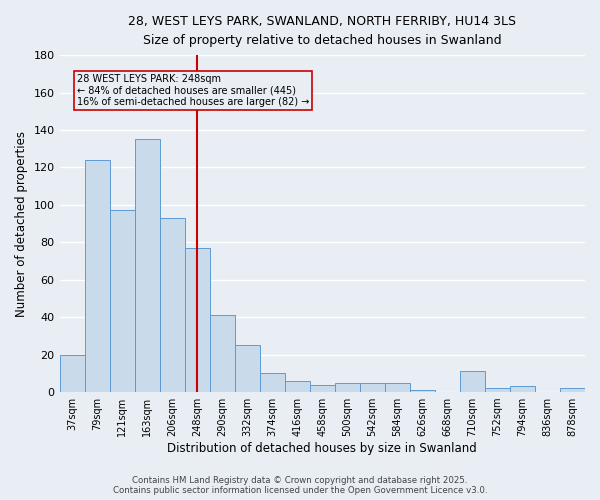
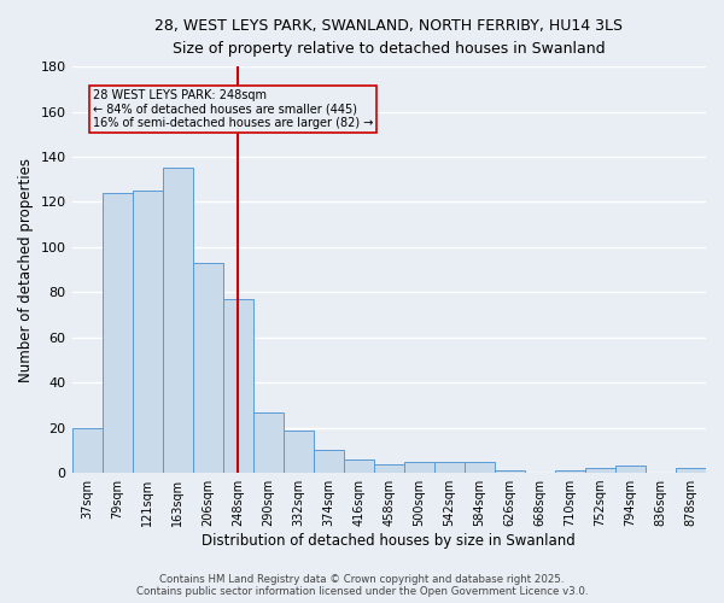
121sqm: 97 -> 125
290sqm: 41 -> 27
332sqm: 25 -> 19
710sqm: 11 -> 1
